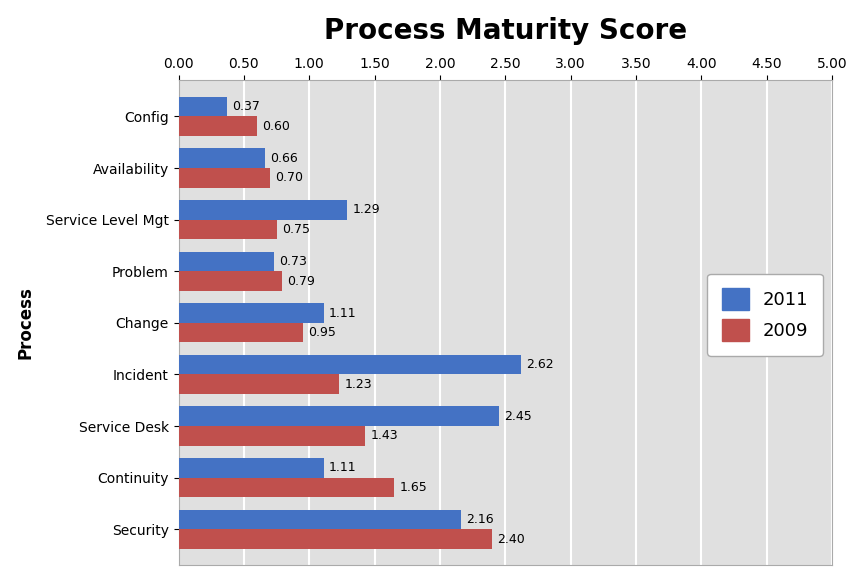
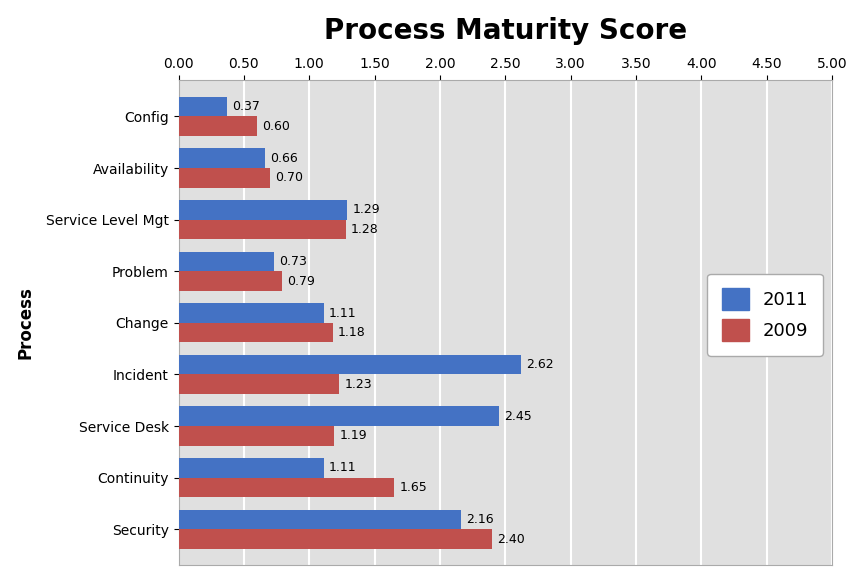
2009/Service Level Mgt: 0.75 -> 1.28
2009/Change: 0.95 -> 1.18
2009/Service Desk: 1.43 -> 1.19
